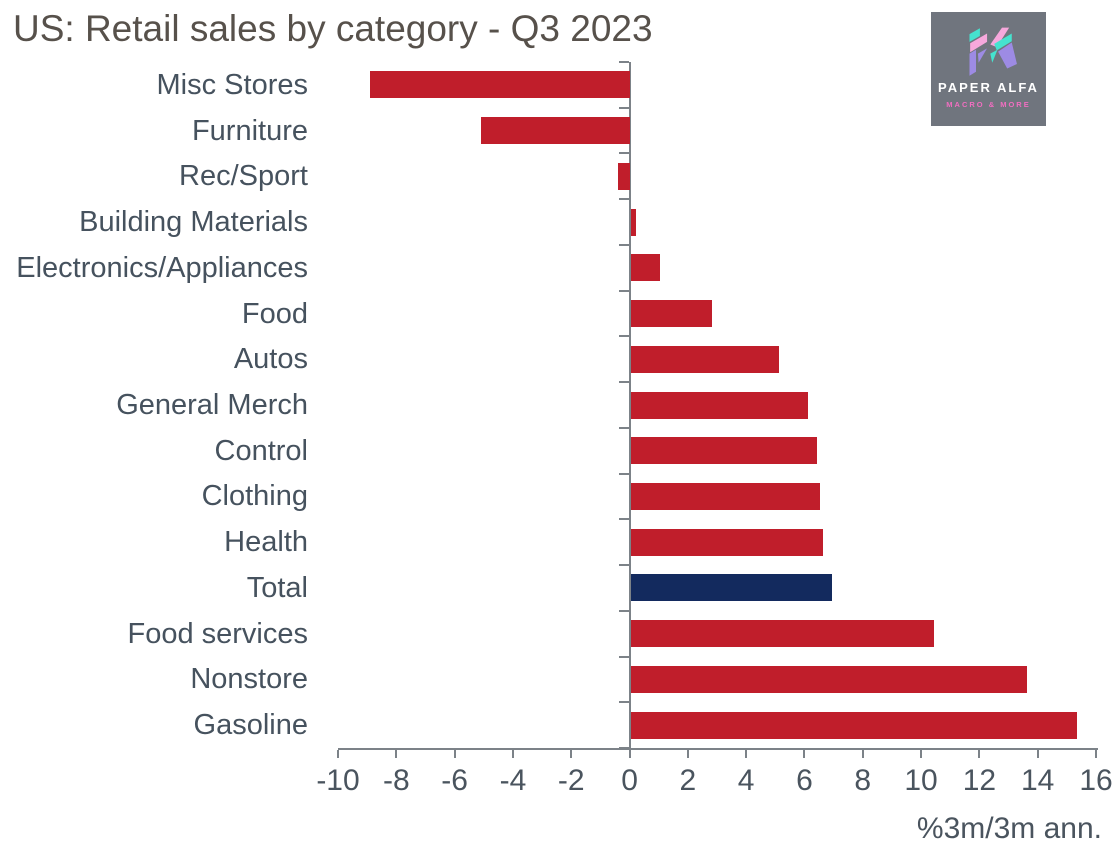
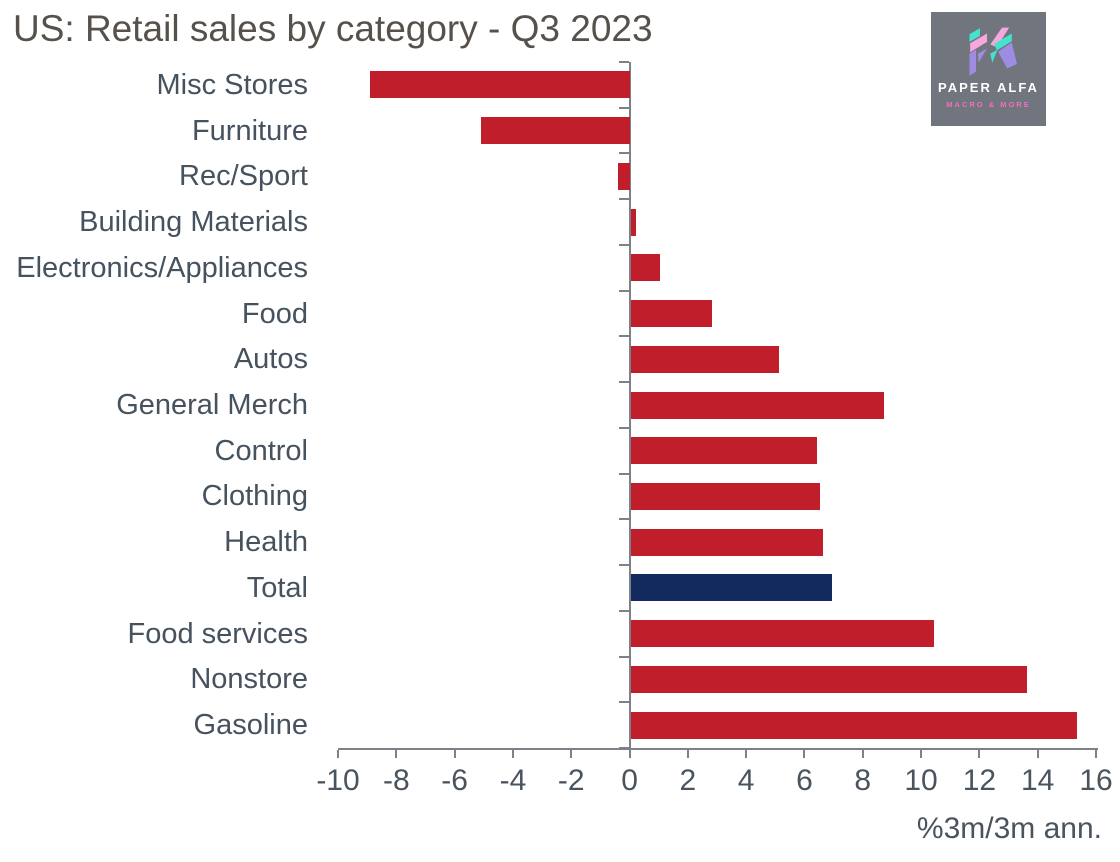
General Merch: 6.1 -> 8.7
